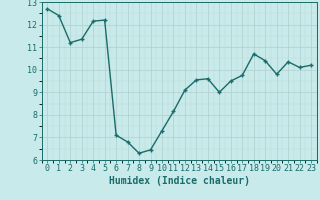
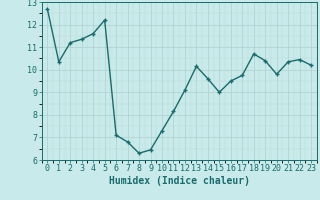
1: 12.40 -> 10.35
4: 12.15 -> 11.60
13: 9.55 -> 10.15
22: 10.10 -> 10.45
